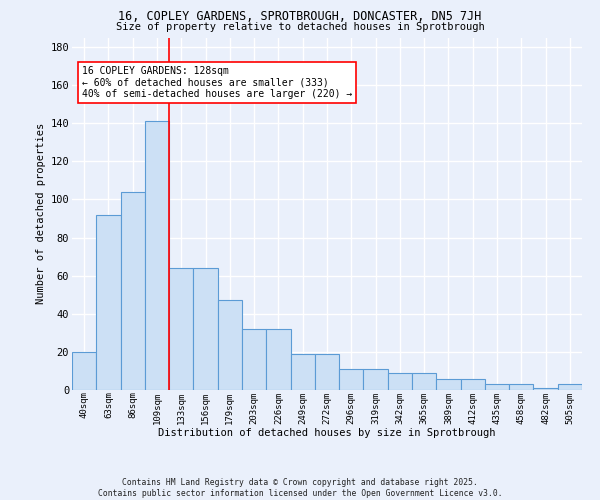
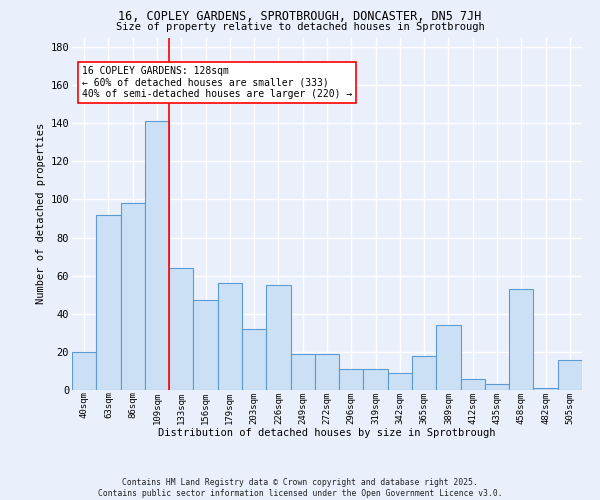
86sqm: 104 -> 98
156sqm: 64 -> 47
179sqm: 47 -> 56
226sqm: 32 -> 55
365sqm: 9 -> 18
389sqm: 6 -> 34
458sqm: 3 -> 53
505sqm: 3 -> 16
